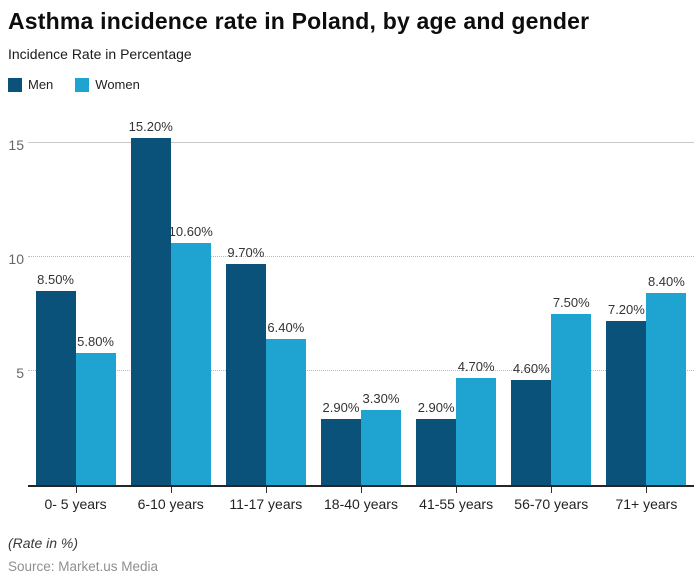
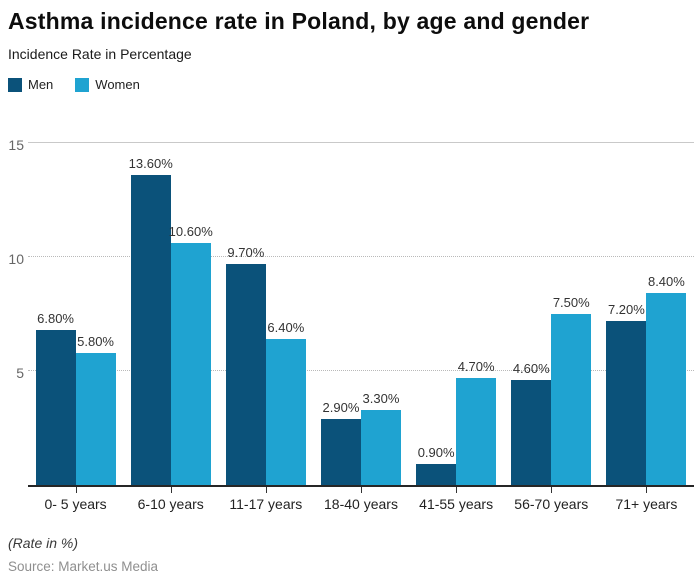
Men/0- 5 years: 8.50% -> 6.80%
Men/6-10 years: 15.20% -> 13.60%
Men/41-55 years: 2.90% -> 0.90%
